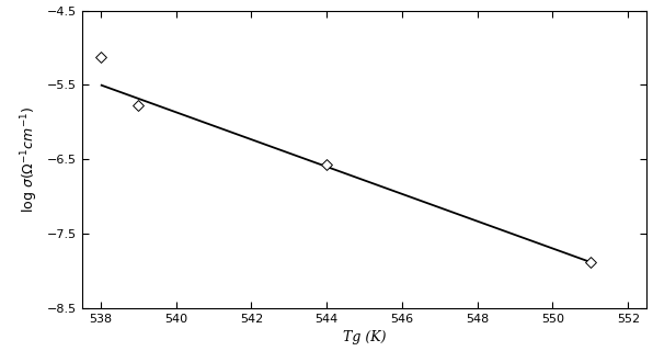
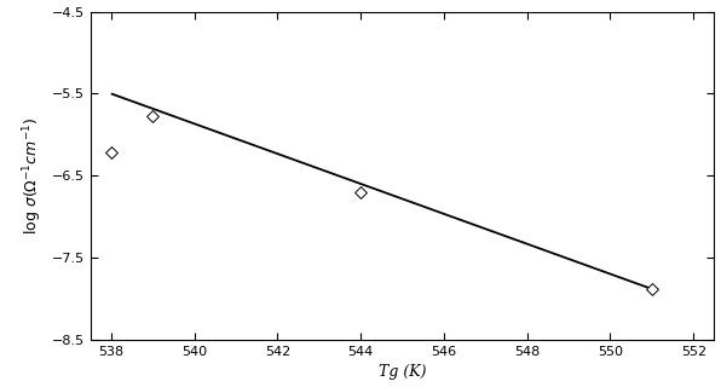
538: -5.12 -> -6.22
544: -6.57 -> -6.70
